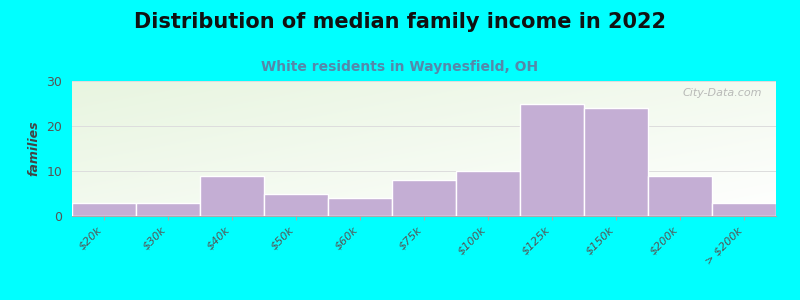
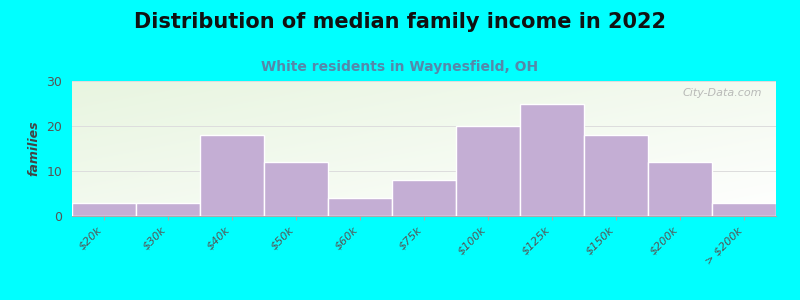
$40k: 9 -> 18
$50k: 5 -> 12
$100k: 10 -> 20
$150k: 24 -> 18
$200k: 9 -> 12
